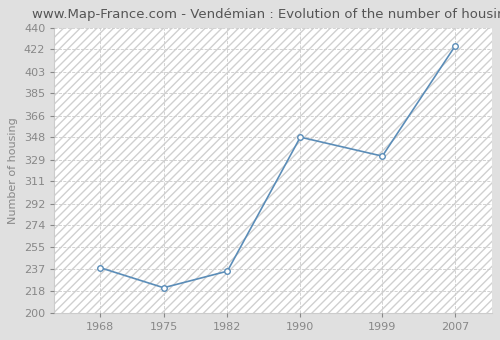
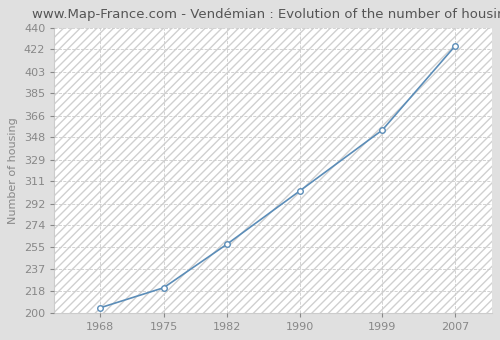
1968: 238 -> 204
1982: 235 -> 258
1990: 348 -> 303
1999: 332 -> 354
